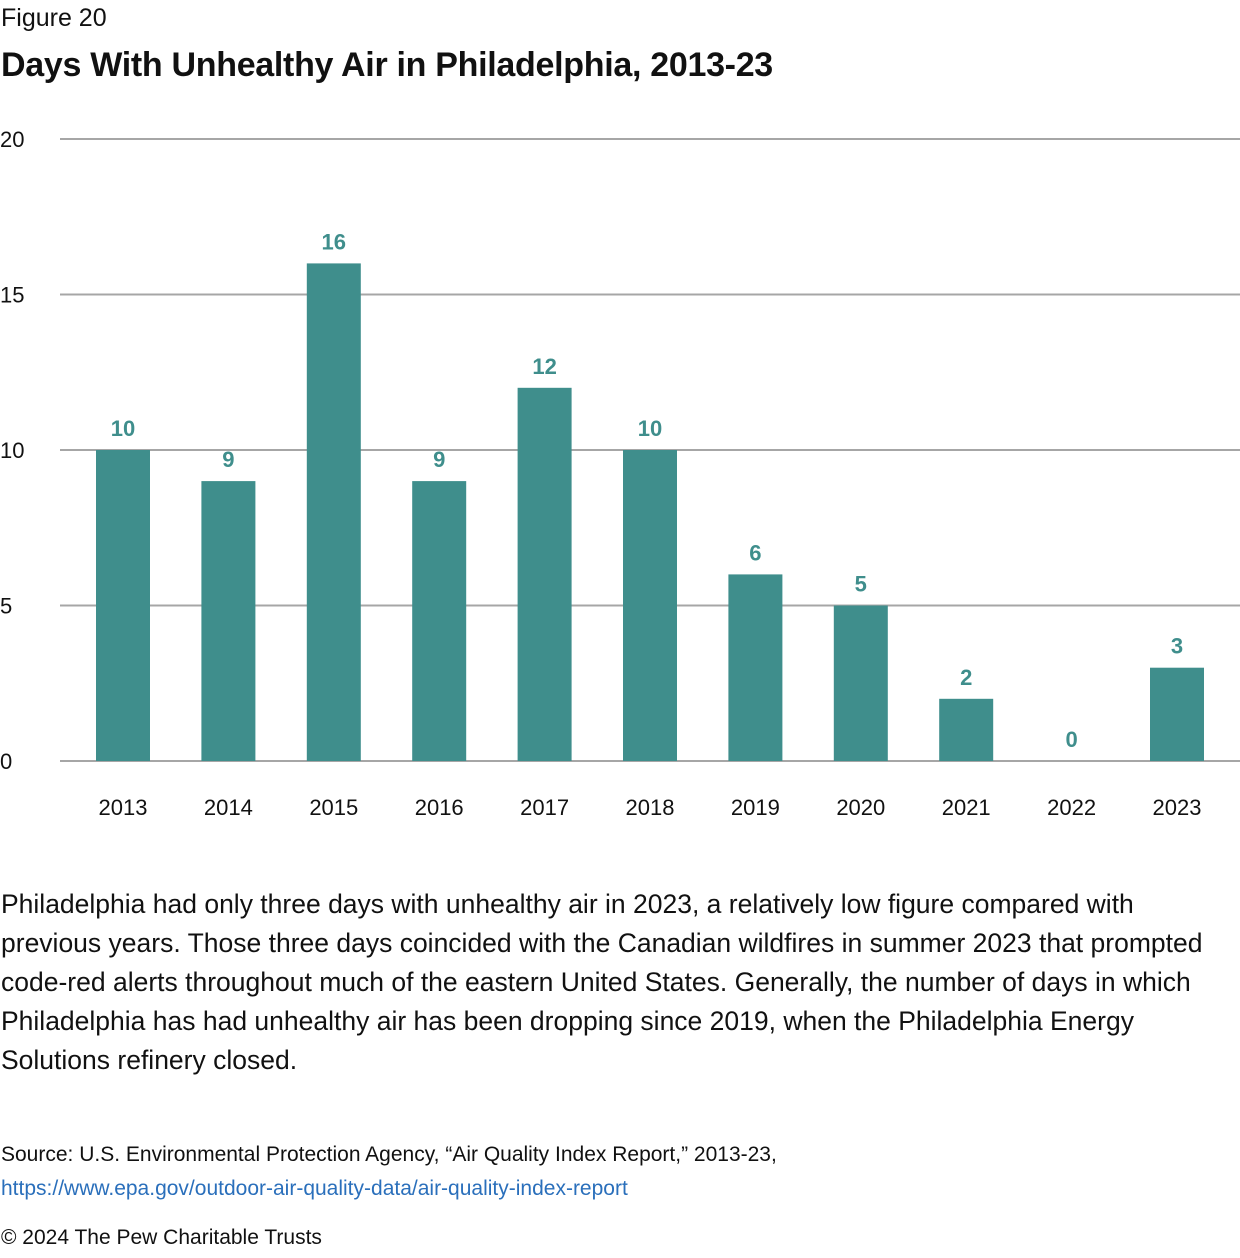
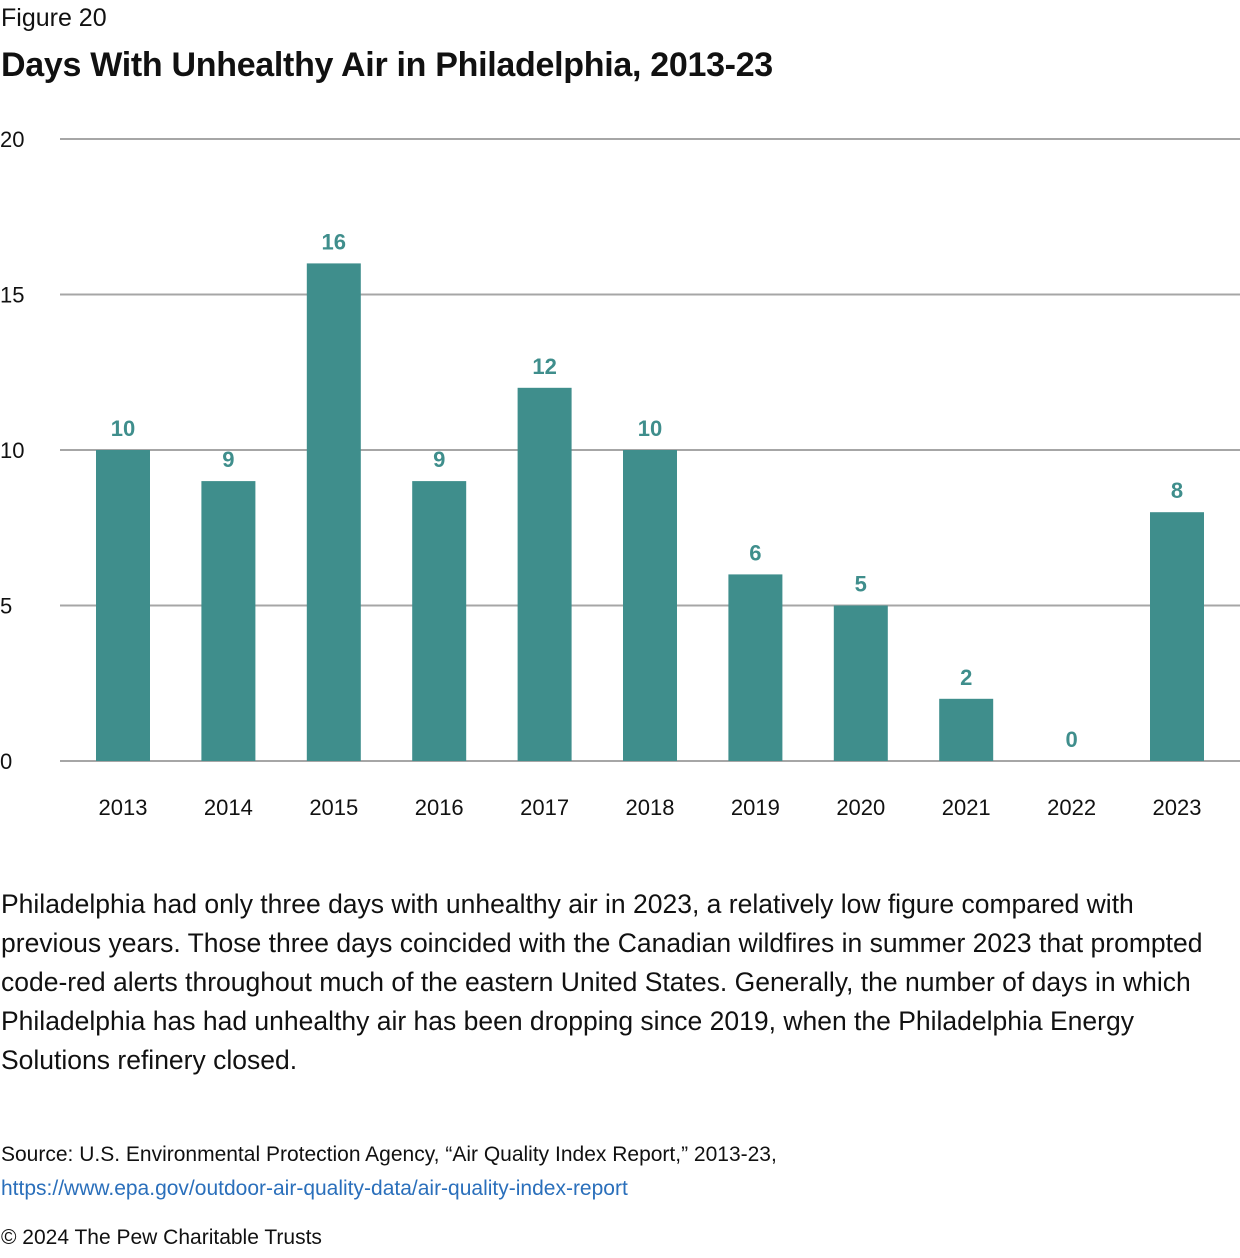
2023: 3 -> 8
